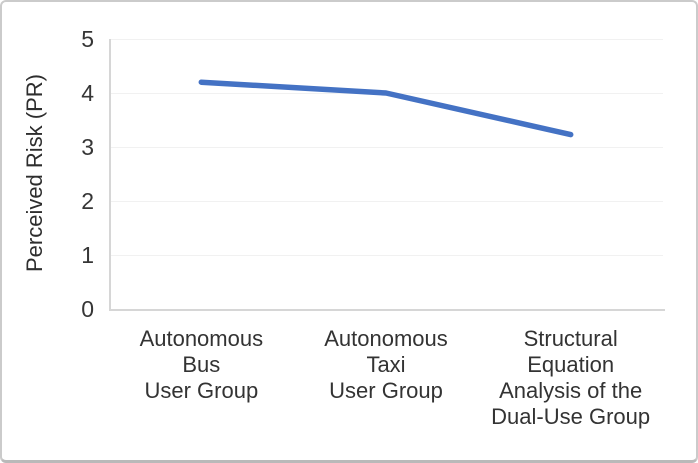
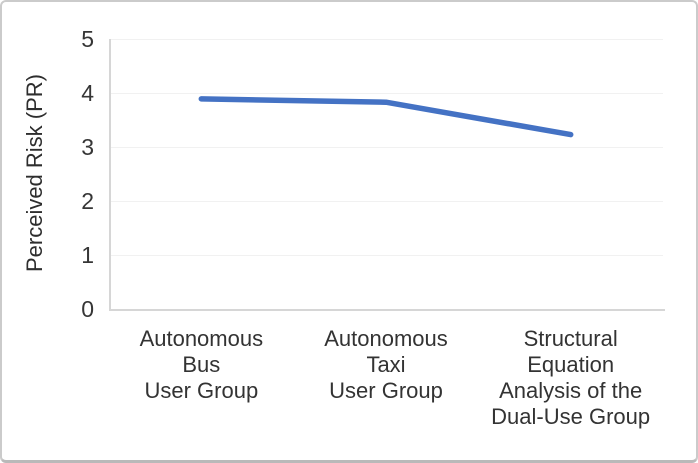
Autonomous Bus User Group: 4.2 -> 3.9
Autonomous Taxi User Group: 4.0 -> 3.8
